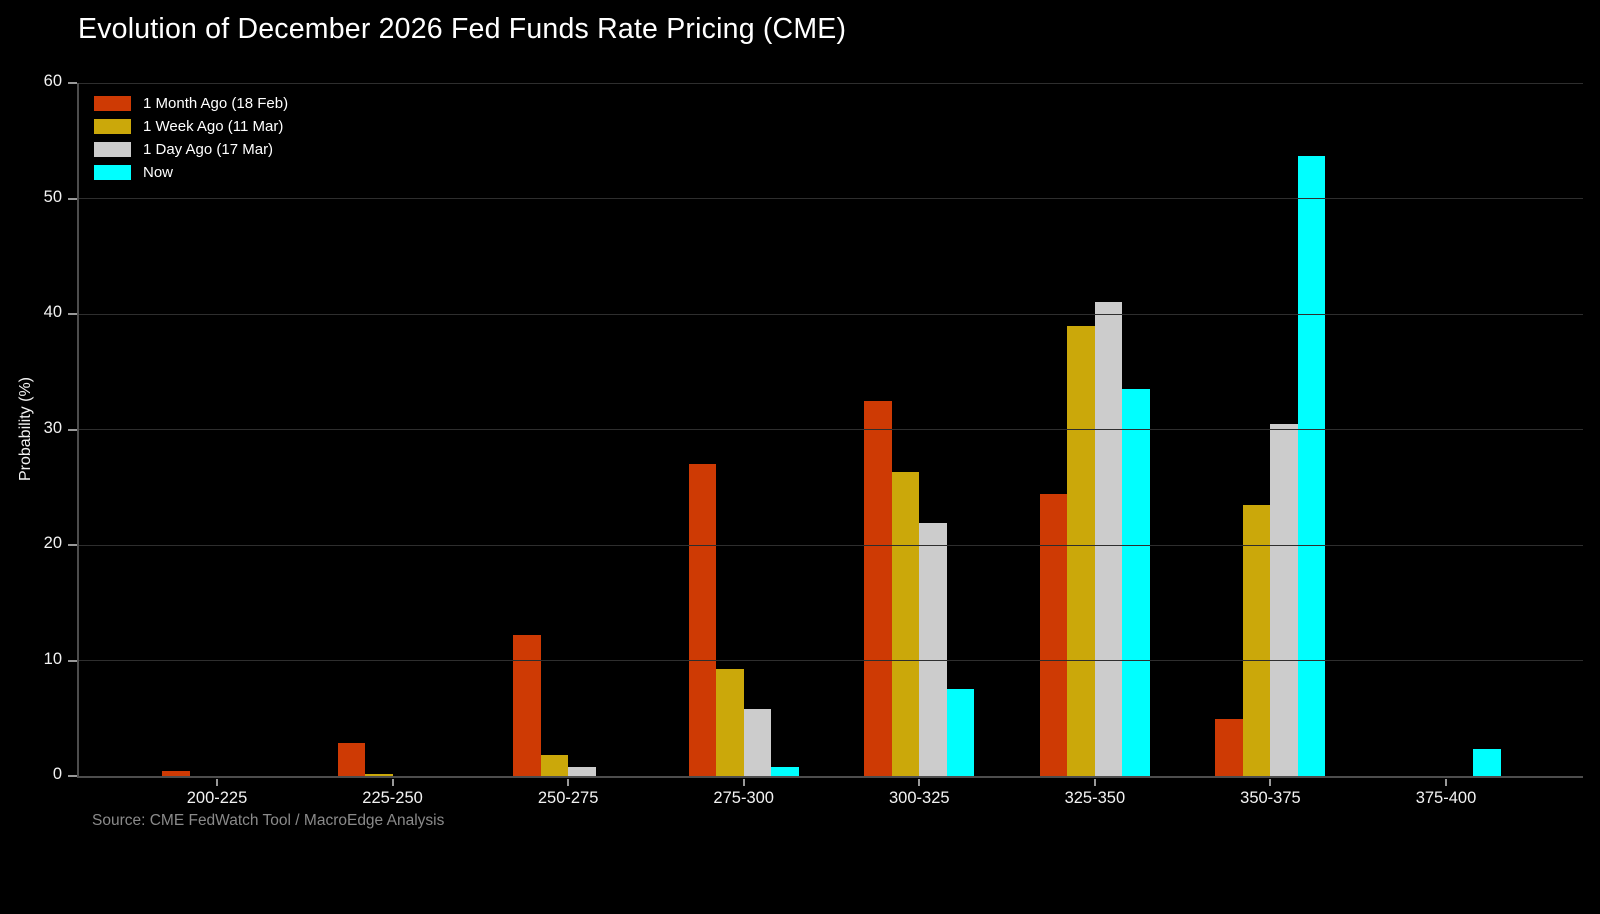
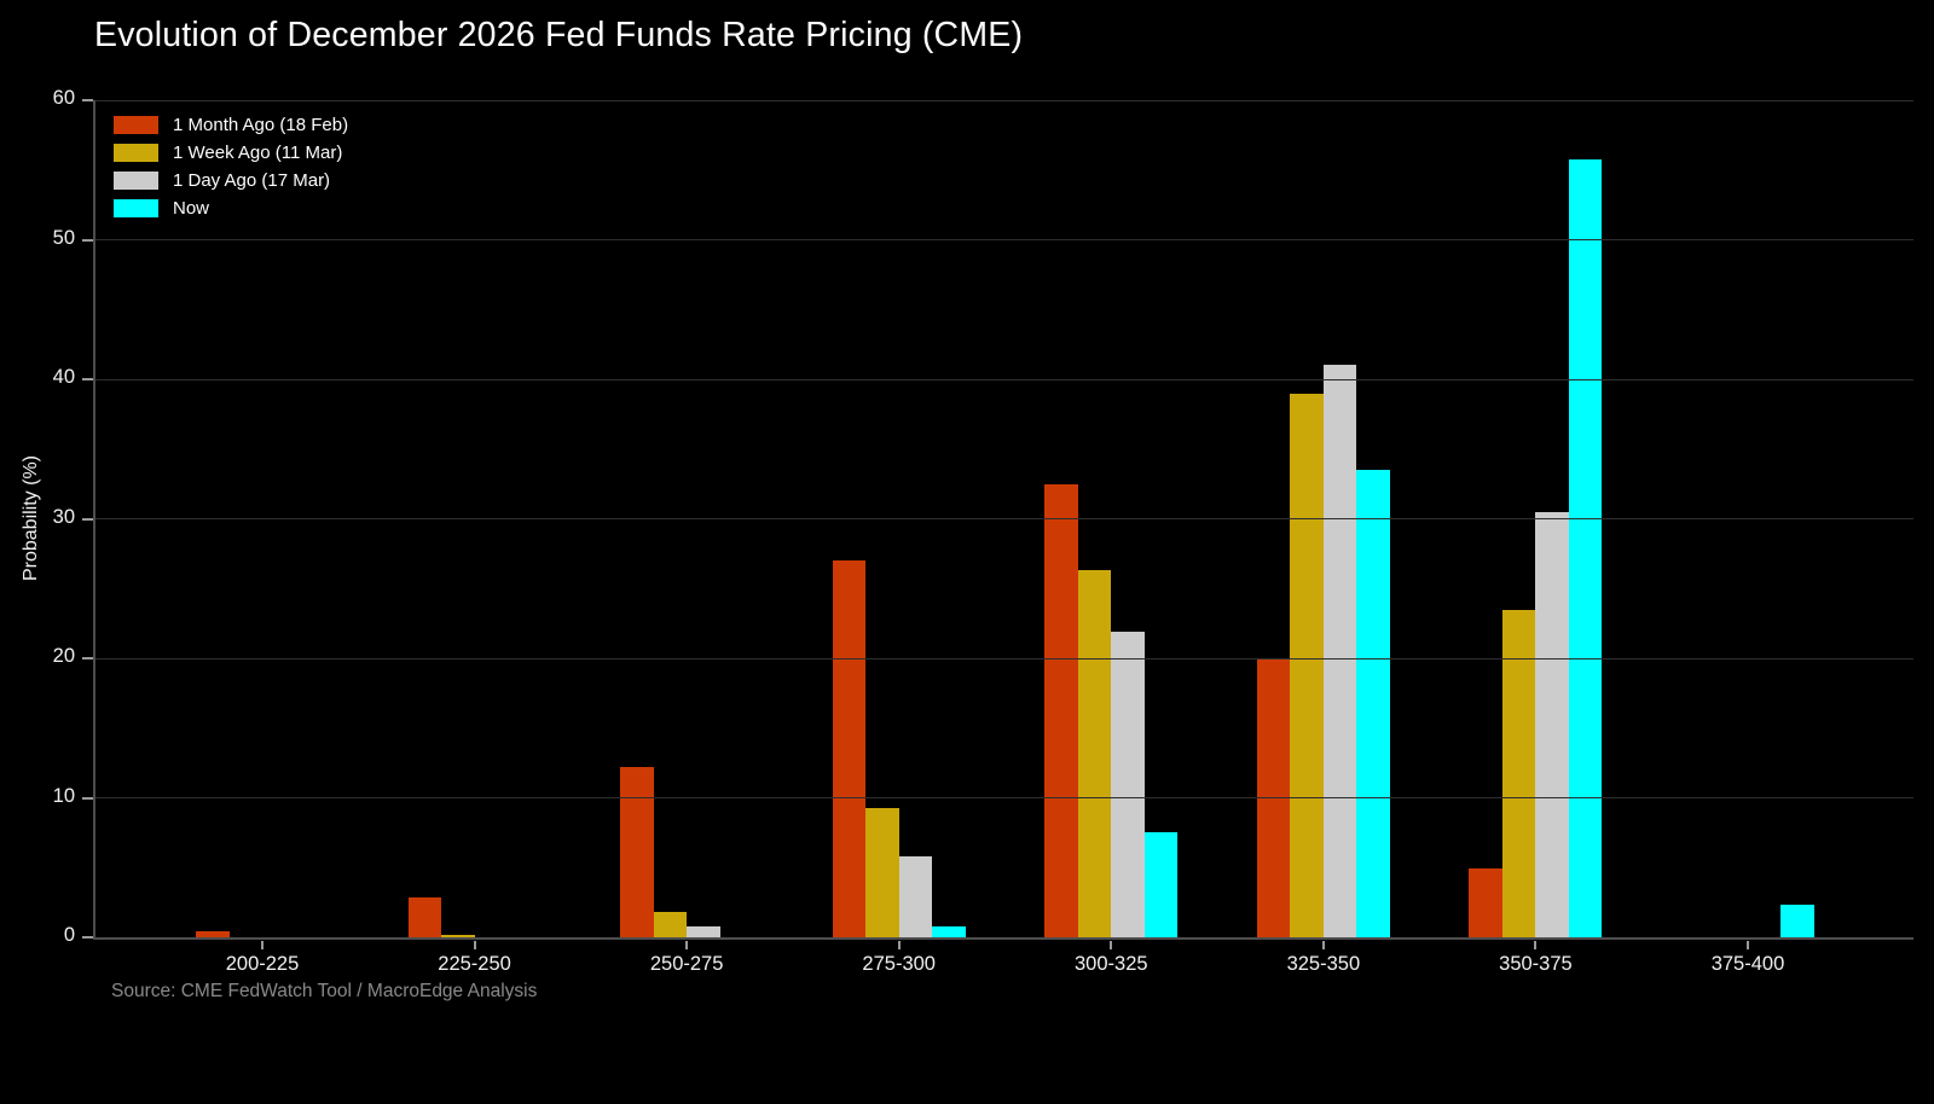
1 Month Ago (18 Feb)/325-350: 24.4 -> 20.0
Now/350-375: 53.7 -> 55.8
